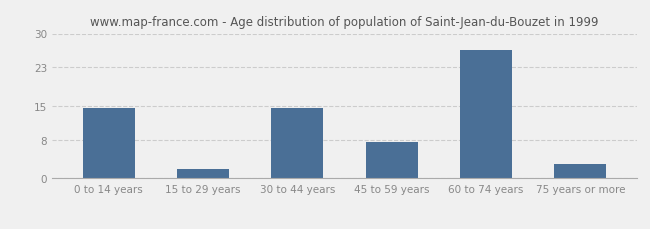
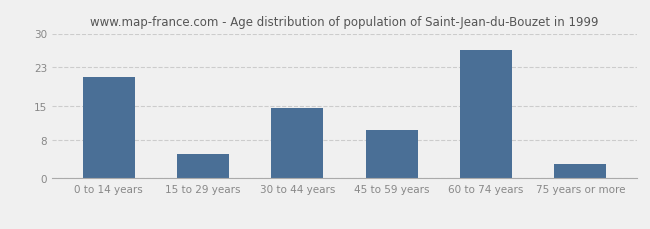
0 to 14 years: 14.5 -> 21.0
15 to 29 years: 2.0 -> 5.0
45 to 59 years: 7.5 -> 10.0
